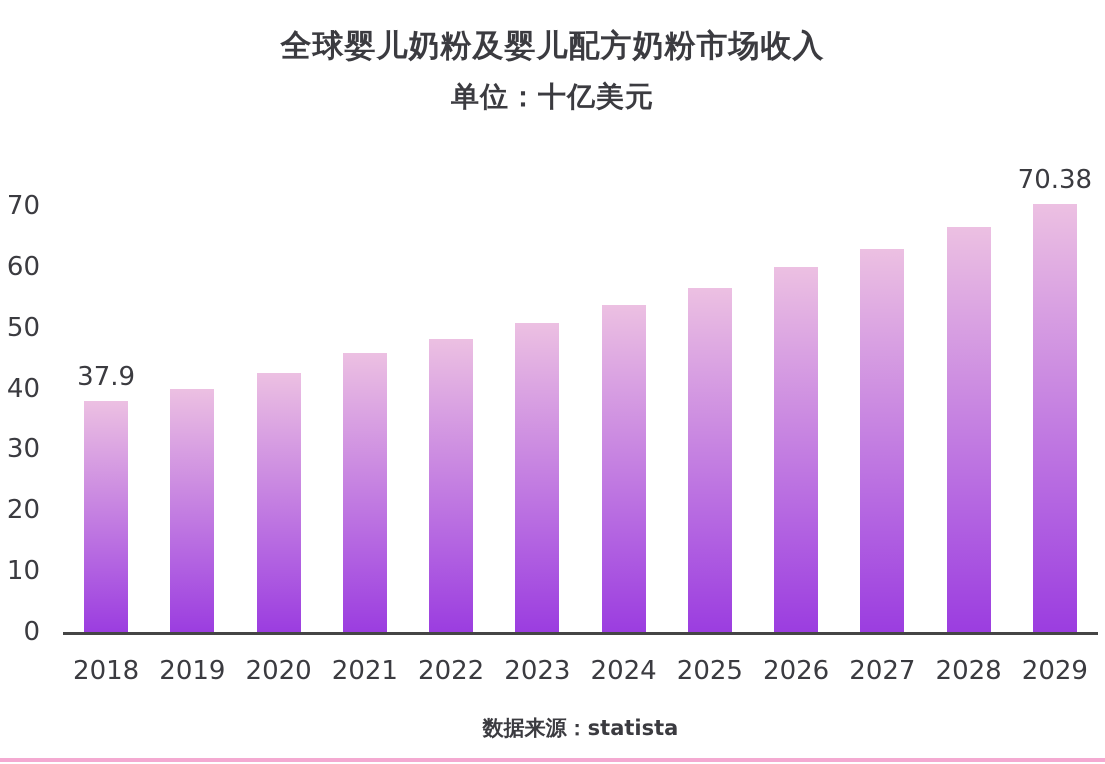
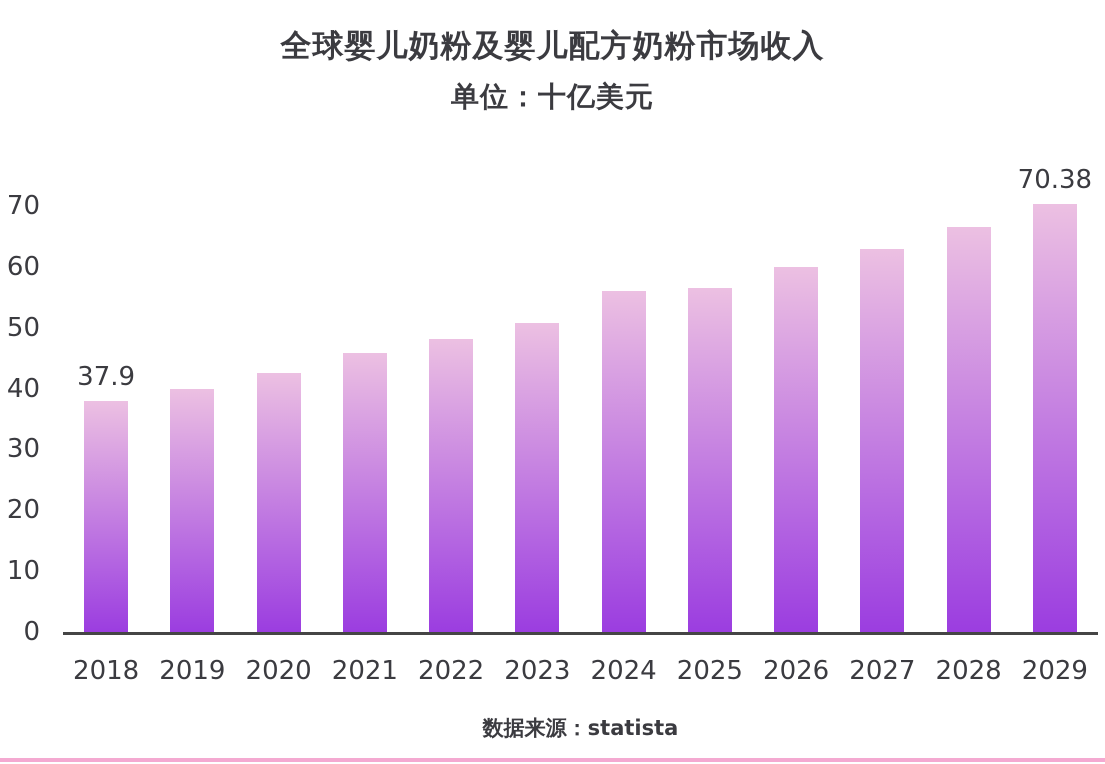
2024: 54 -> 56
